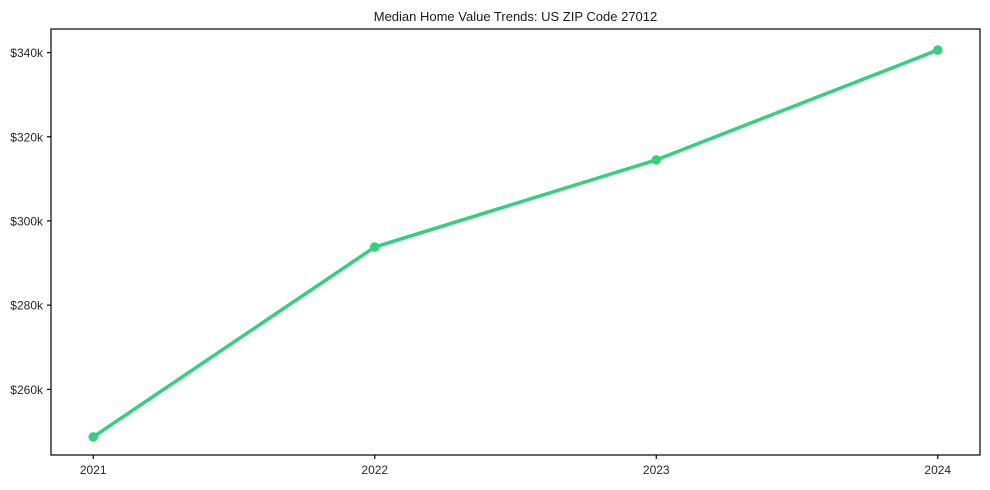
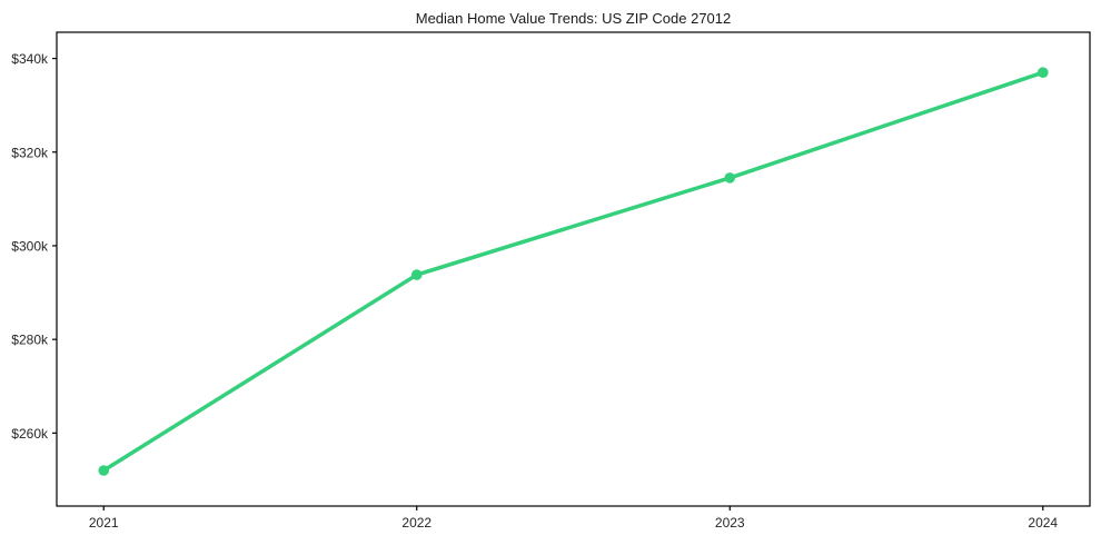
2021: $249k -> $252k
2024: $341k -> $337k
